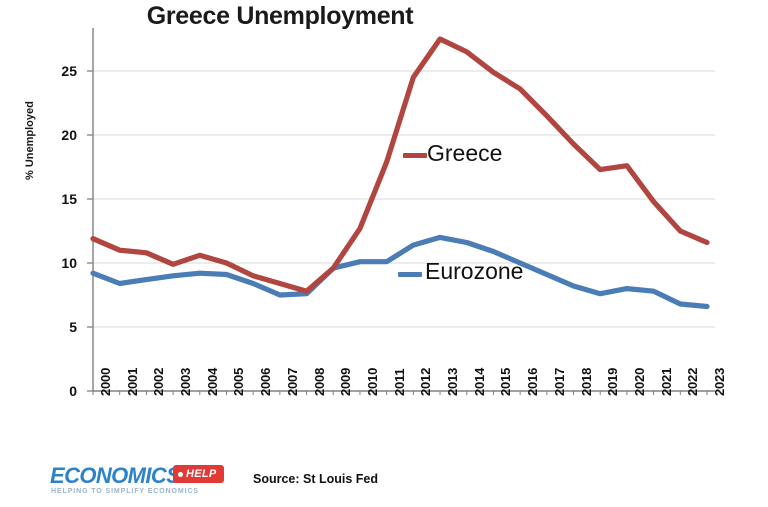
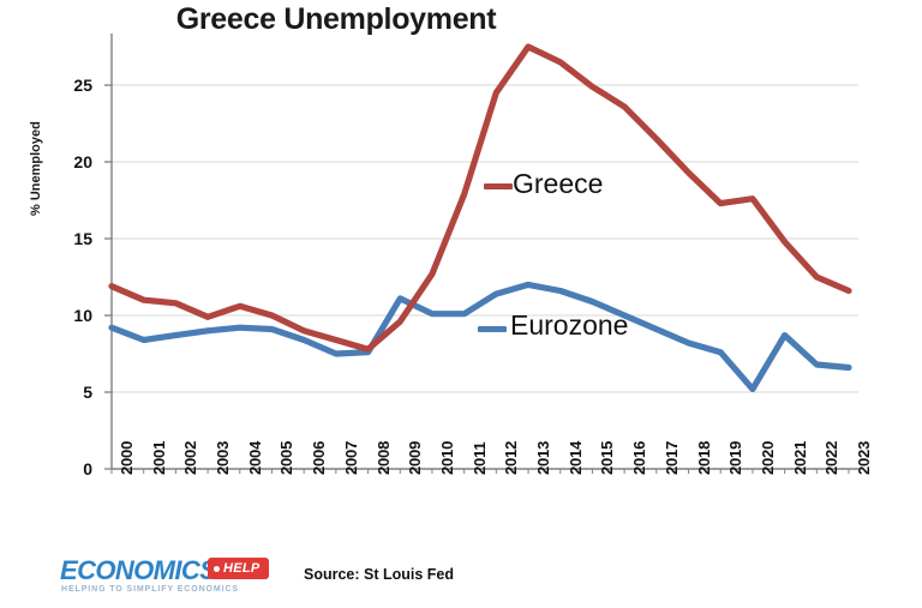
Eurozone/2009: 9.6 -> 11.1
Eurozone/2020: 8.0 -> 5.2
Eurozone/2021: 7.8 -> 8.7
